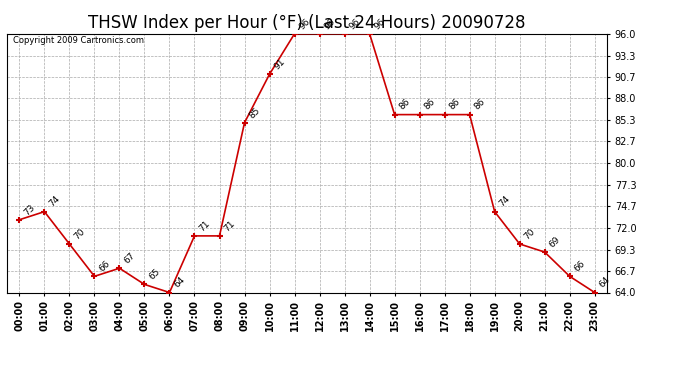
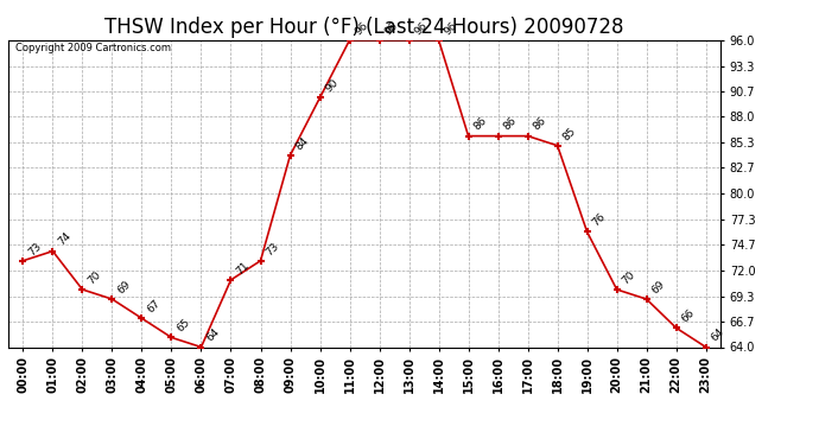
03:00: 66 -> 69
08:00: 71 -> 73
09:00: 85 -> 84
10:00: 91 -> 90
18:00: 86 -> 85
19:00: 74 -> 76
